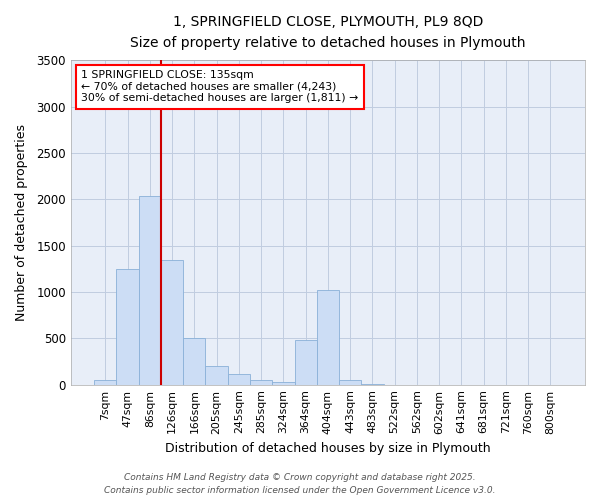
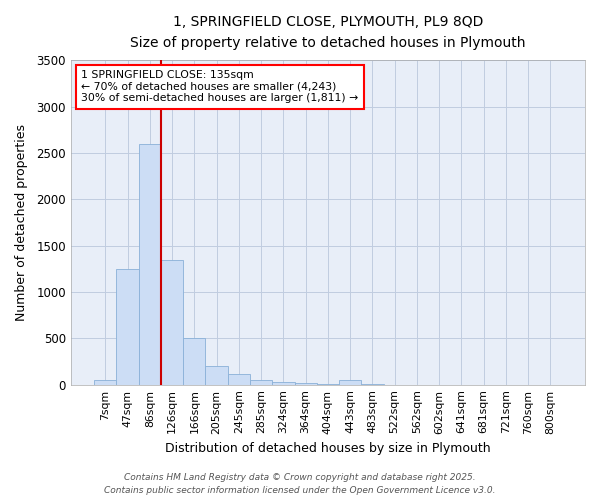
86sqm: 2040 -> 2600
364sqm: 480 -> 20
404sqm: 1020 -> 10
